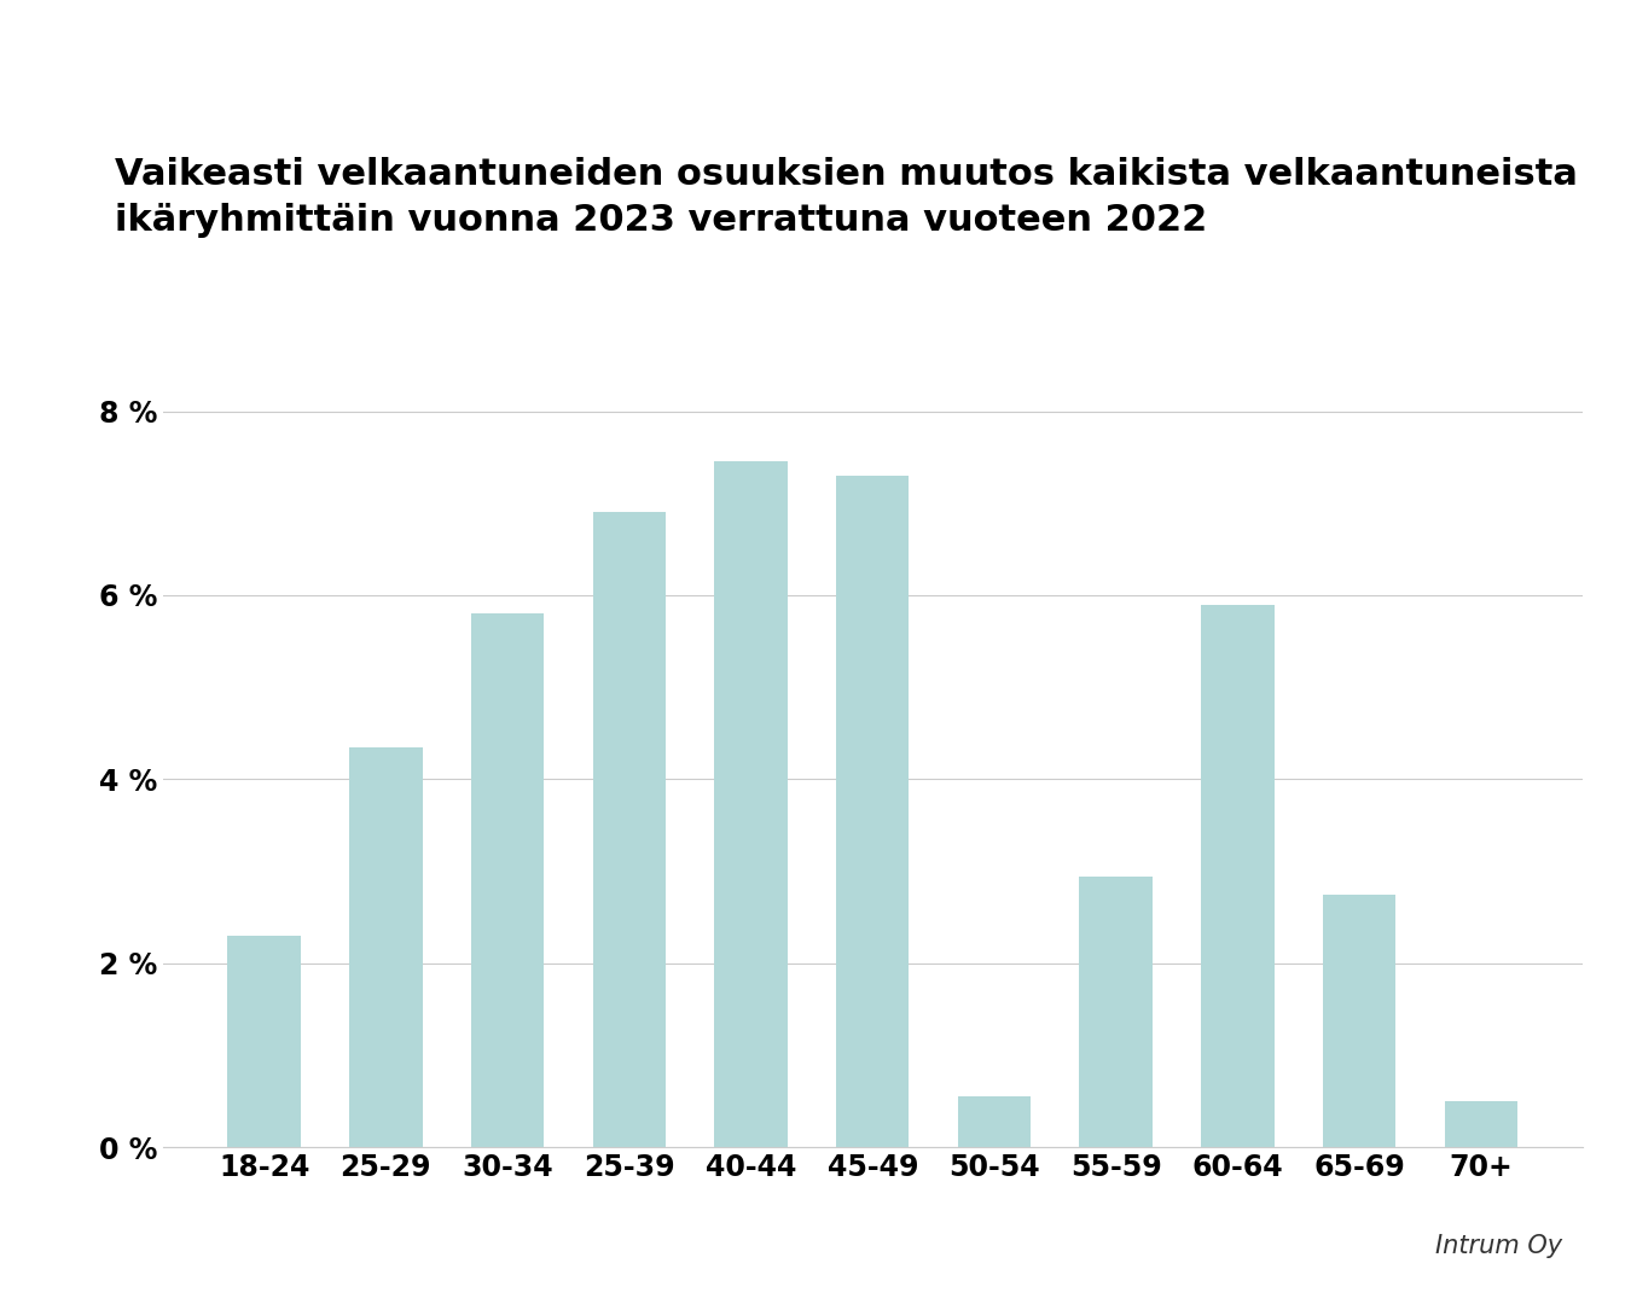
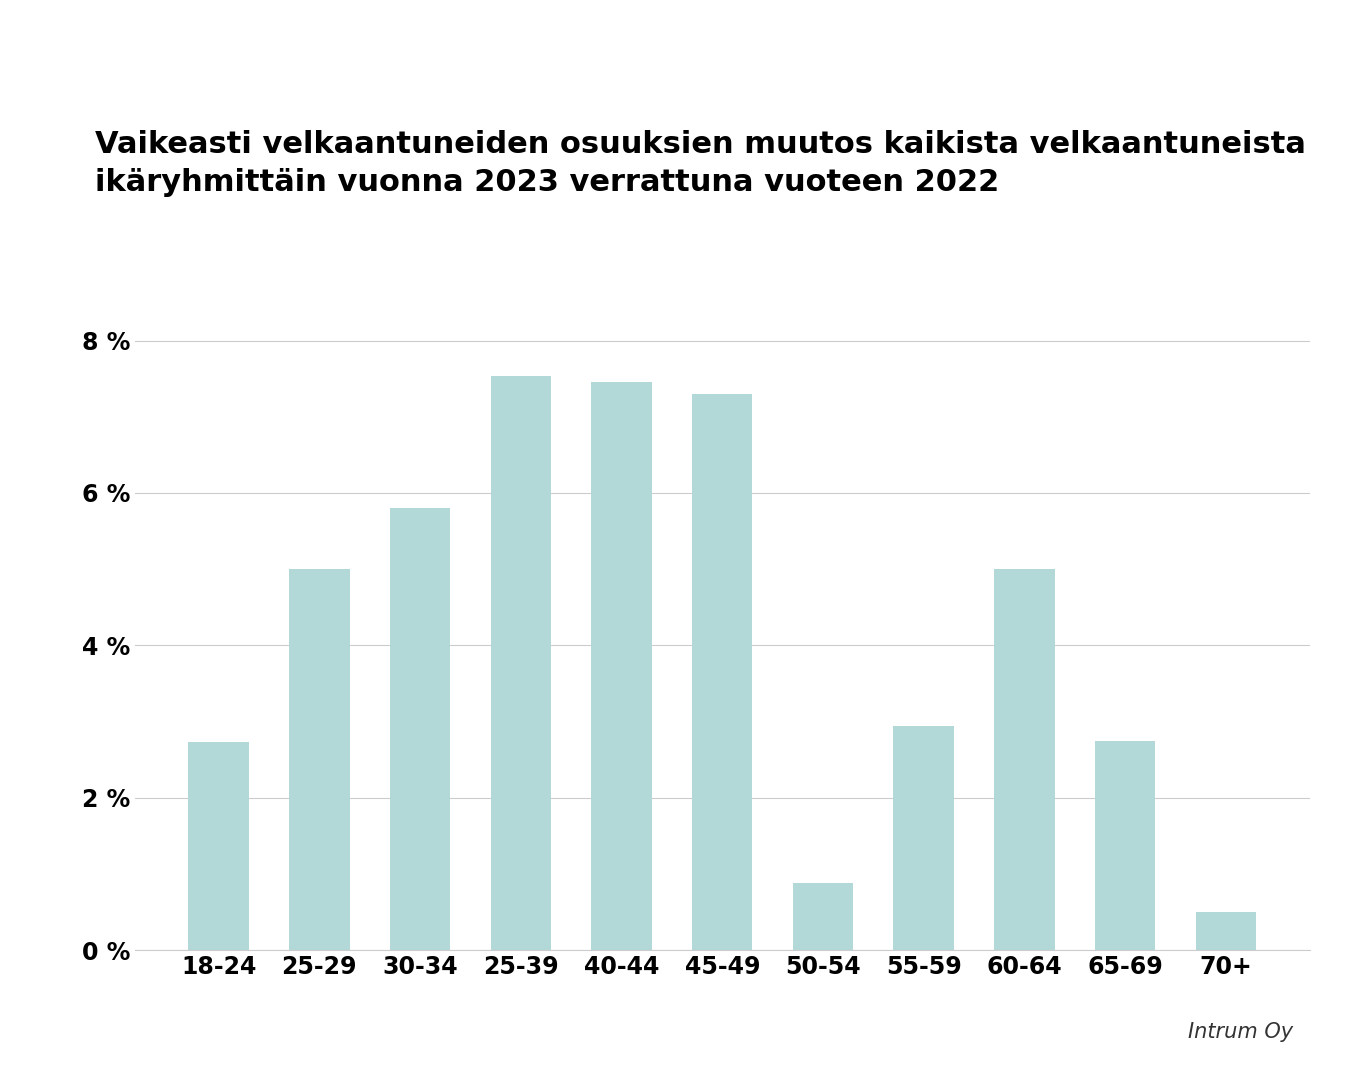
18-24: 2.30 % -> 2.74 %
25-29: 4.35 % -> 5.00 %
25-39: 6.90 % -> 7.54 %
50-54: 0.55 % -> 0.88 %
60-64: 5.90 % -> 5.00 %
